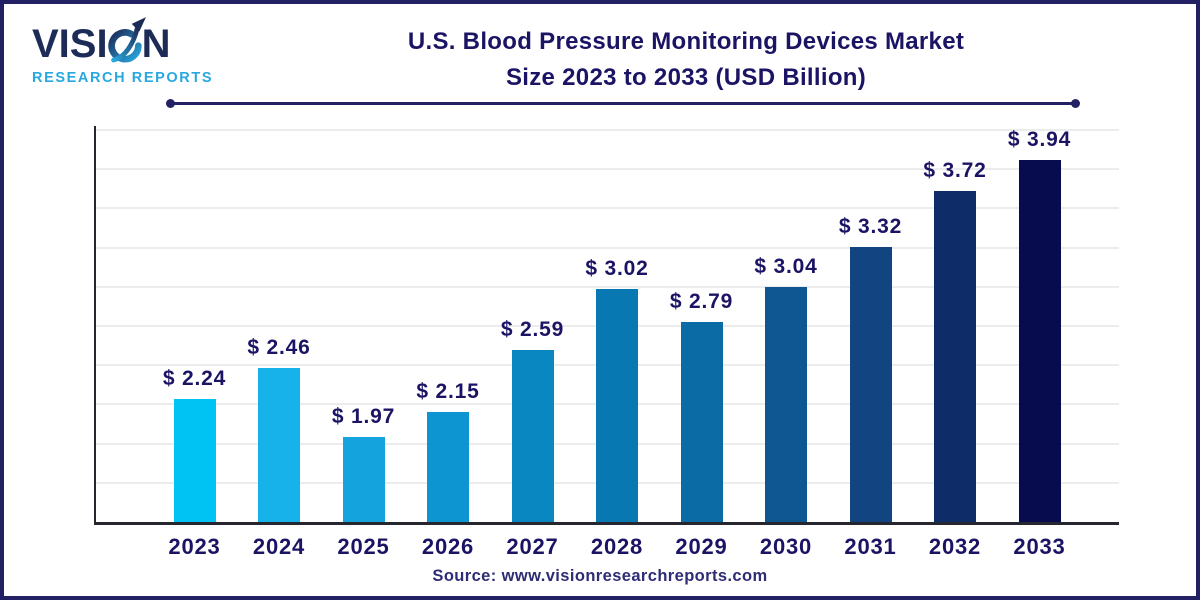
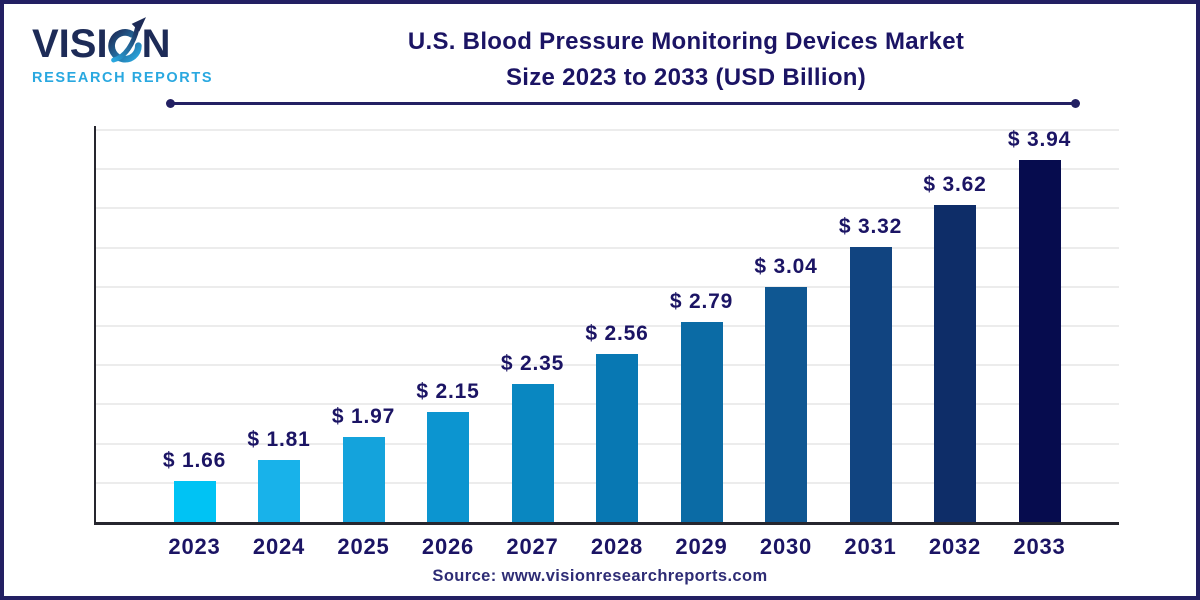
2023: 2.24 -> 1.66
2024: 2.46 -> 1.81
2027: 2.59 -> 2.35
2028: 3.02 -> 2.56
2032: 3.72 -> 3.62
